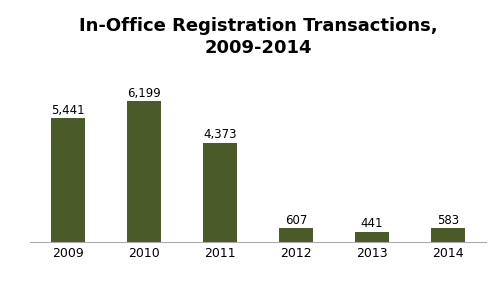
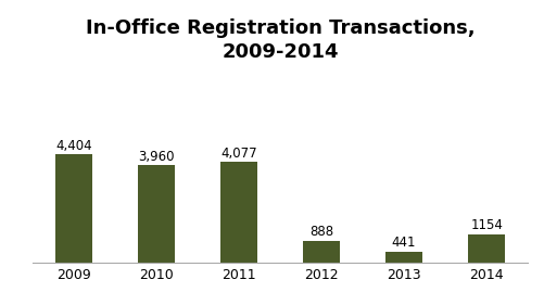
2009: 5,441 -> 4,404
2010: 6,199 -> 3,960
2011: 4,373 -> 4,077
2012: 607 -> 888
2014: 583 -> 1154
